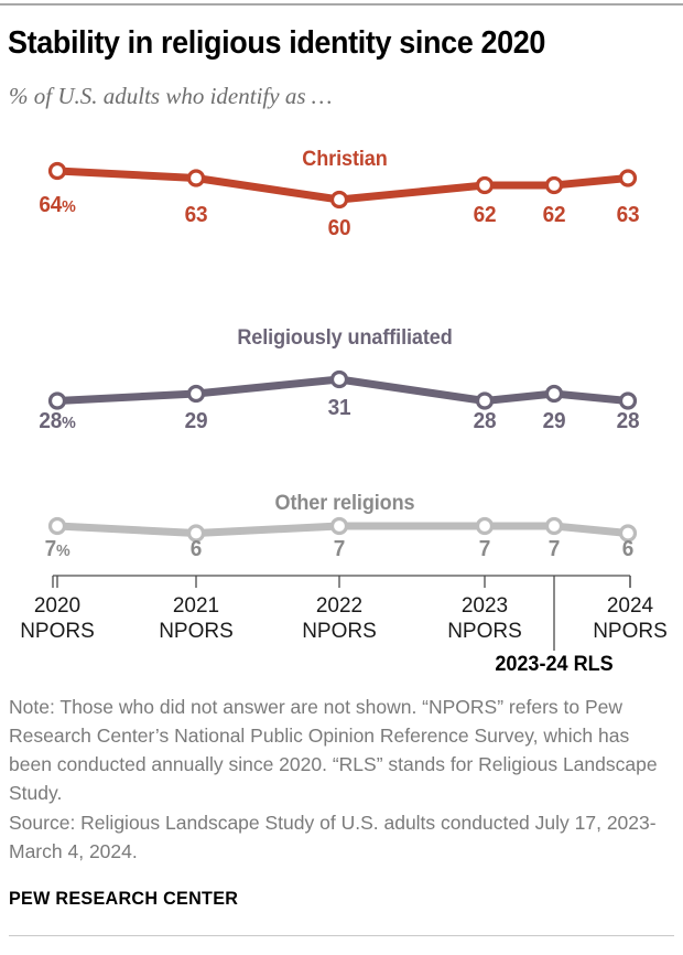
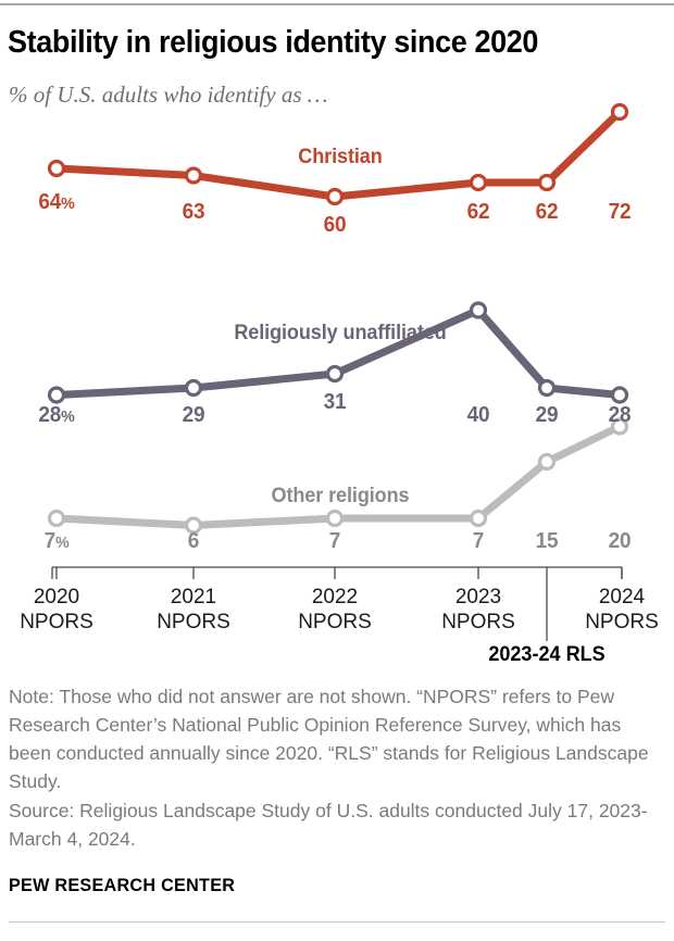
Religiously unaffiliated/2023 NPORS: 28 -> 40
Other religions/2023-24 RLS: 7 -> 15
Christian/2024 NPORS: 63 -> 72
Other religions/2024 NPORS: 6 -> 20
